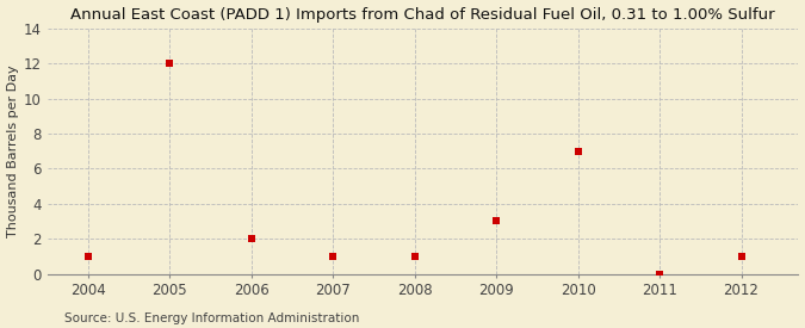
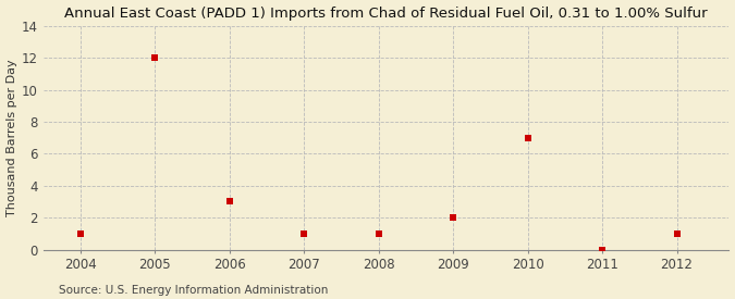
2006: 2 -> 3
2009: 3 -> 2
